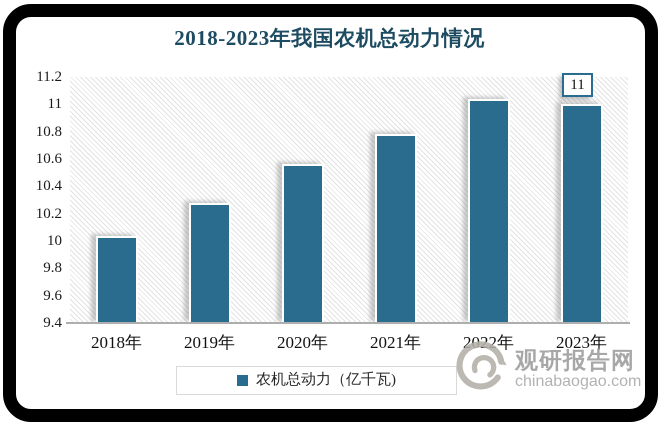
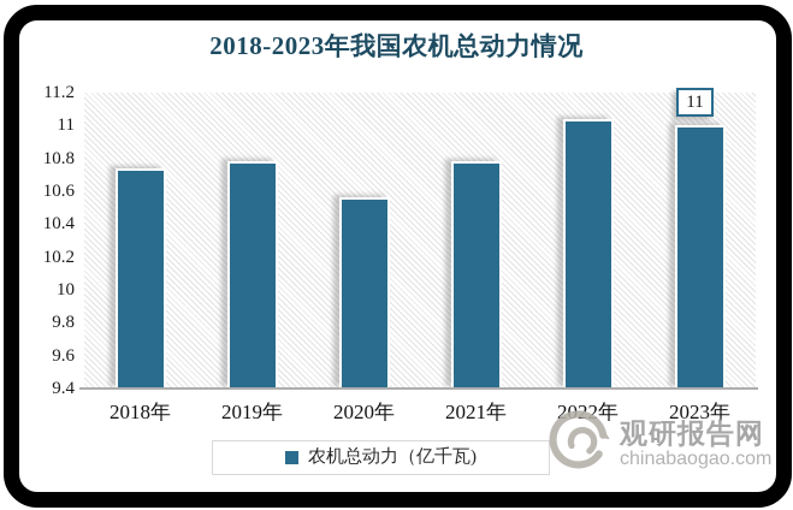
2018年: 10.04 -> 10.74
2019年: 10.28 -> 10.78
